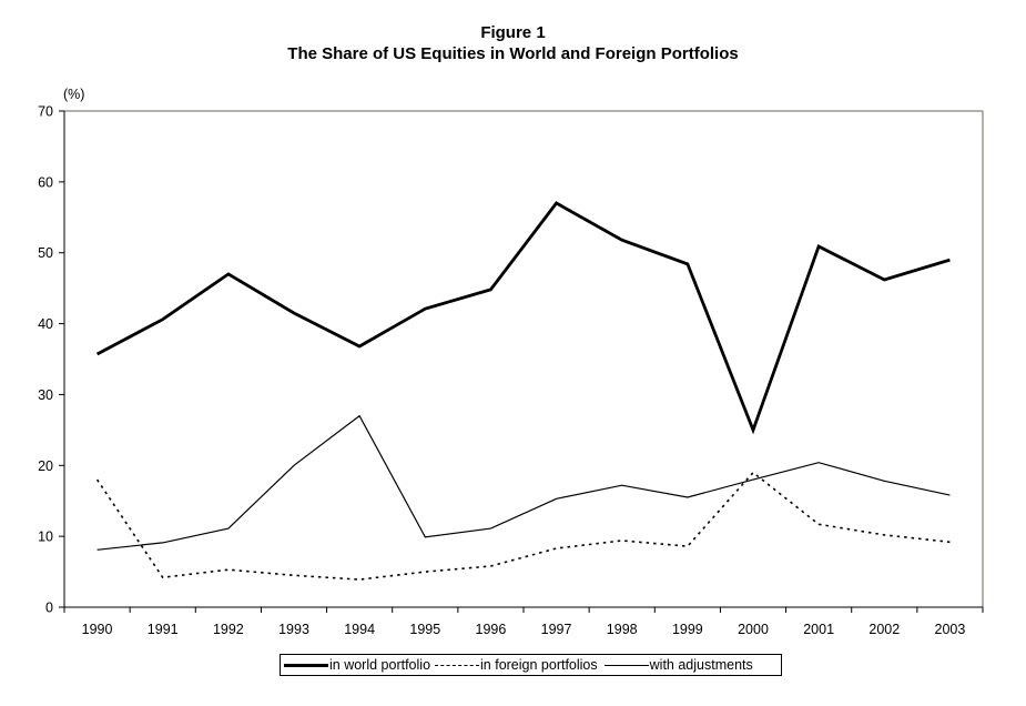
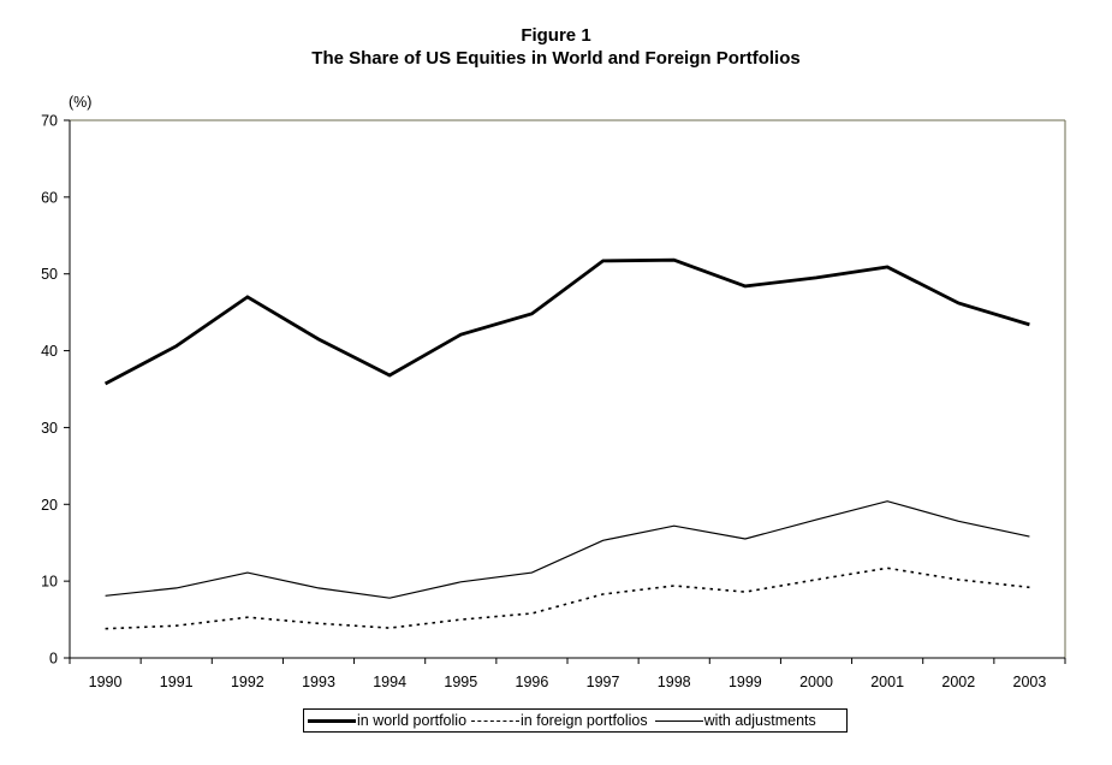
in foreign portfolios/1990: 18 -> 4
with adjustments/1993: 20 -> 9
with adjustments/1994: 27 -> 8
in world portfolio/1997: 57 -> 52
in world portfolio/2000: 25 -> 50
in foreign portfolios/2000: 19 -> 10
in world portfolio/2003: 49 -> 43
